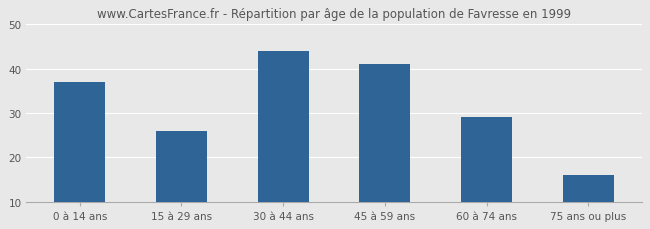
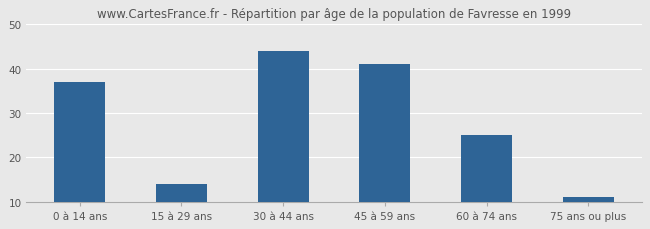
15 à 29 ans: 26 -> 14
60 à 74 ans: 29 -> 25
75 ans ou plus: 16 -> 11
